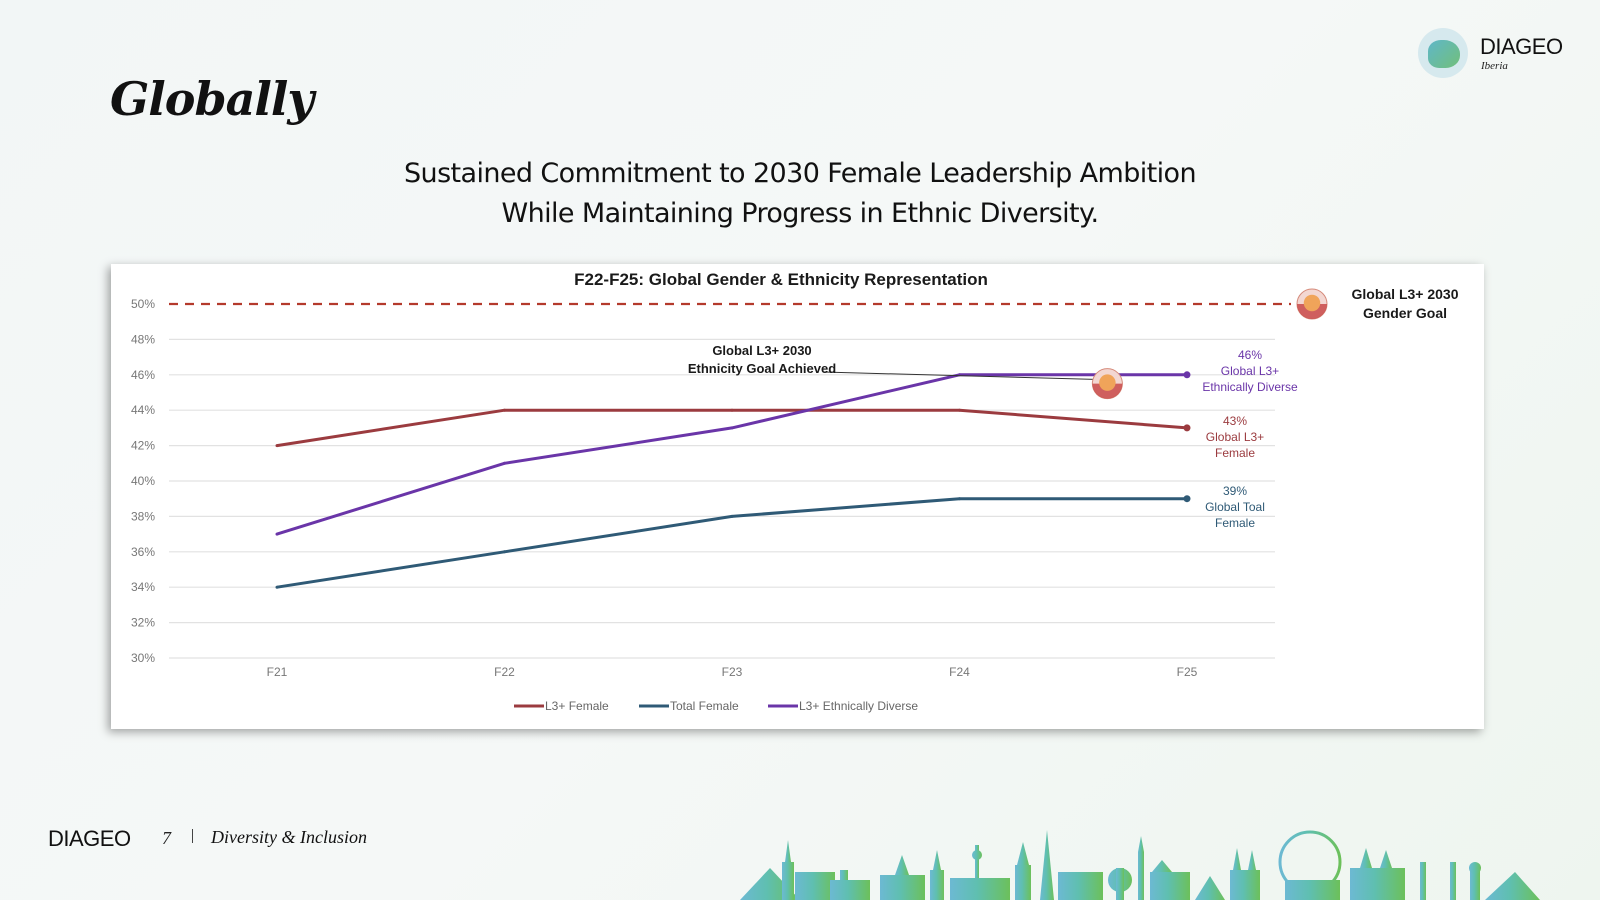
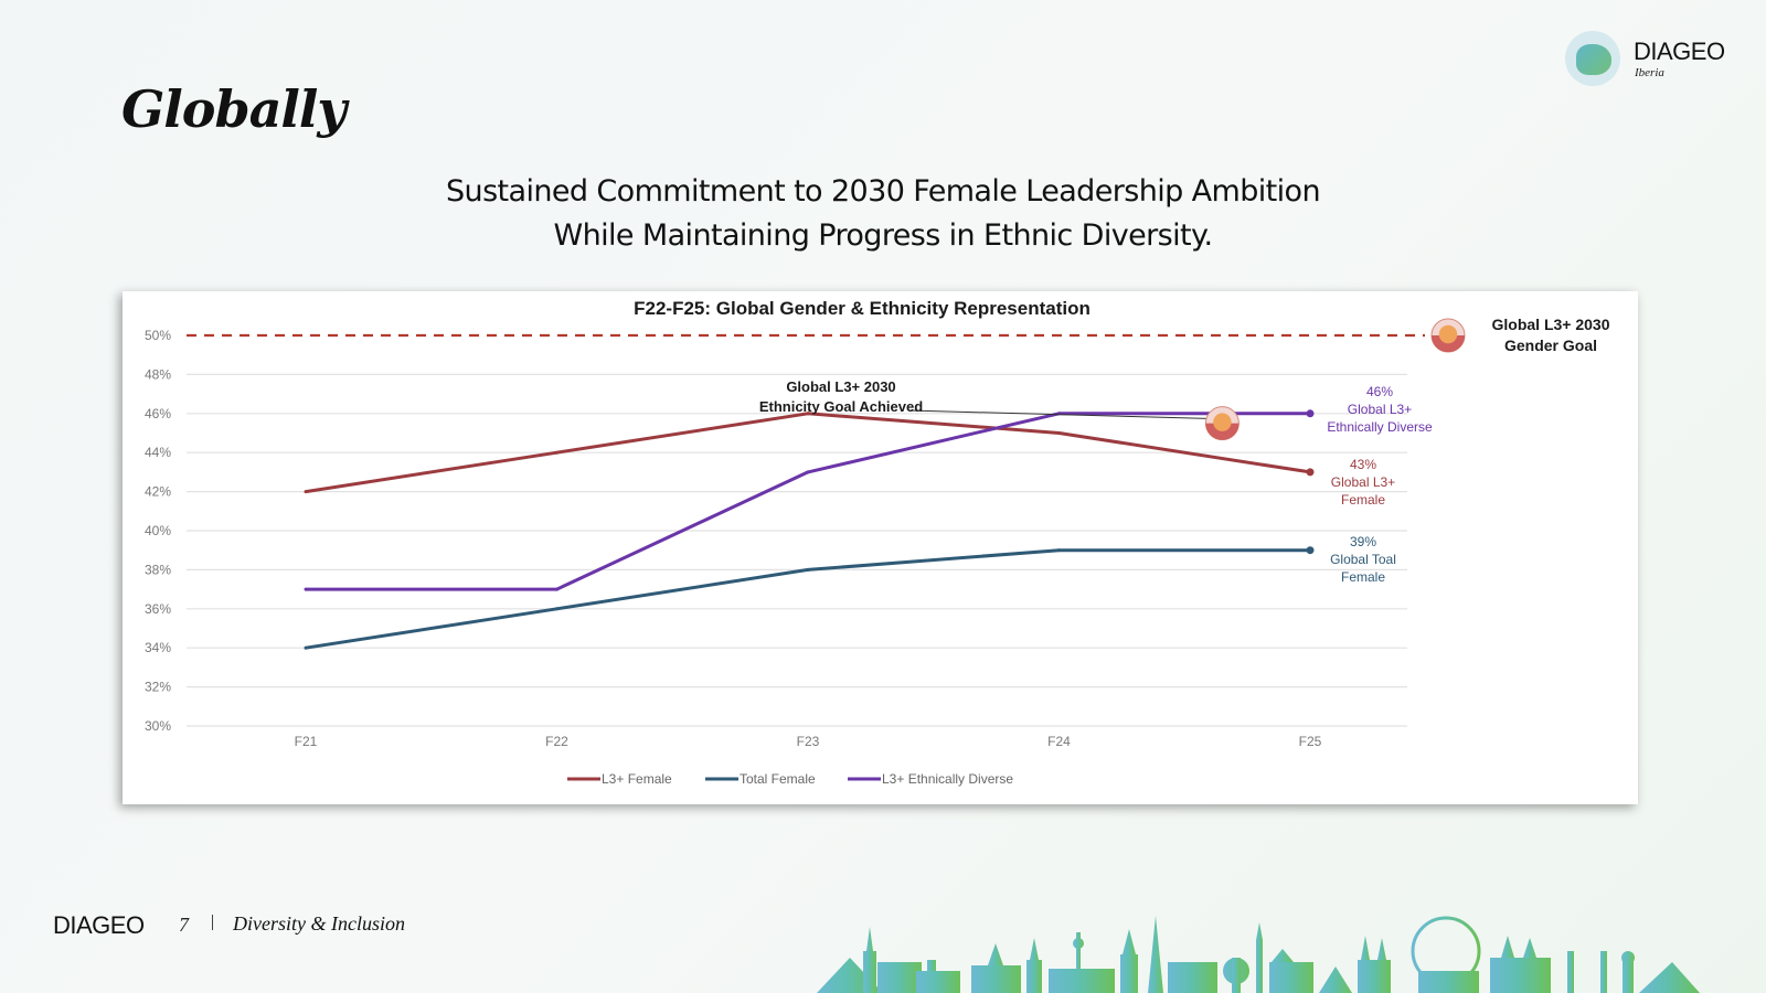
L3+ Ethnically Diverse/F22: 41% -> 37%
L3+ Female/F23: 44% -> 46%
L3+ Female/F24: 44% -> 45%
